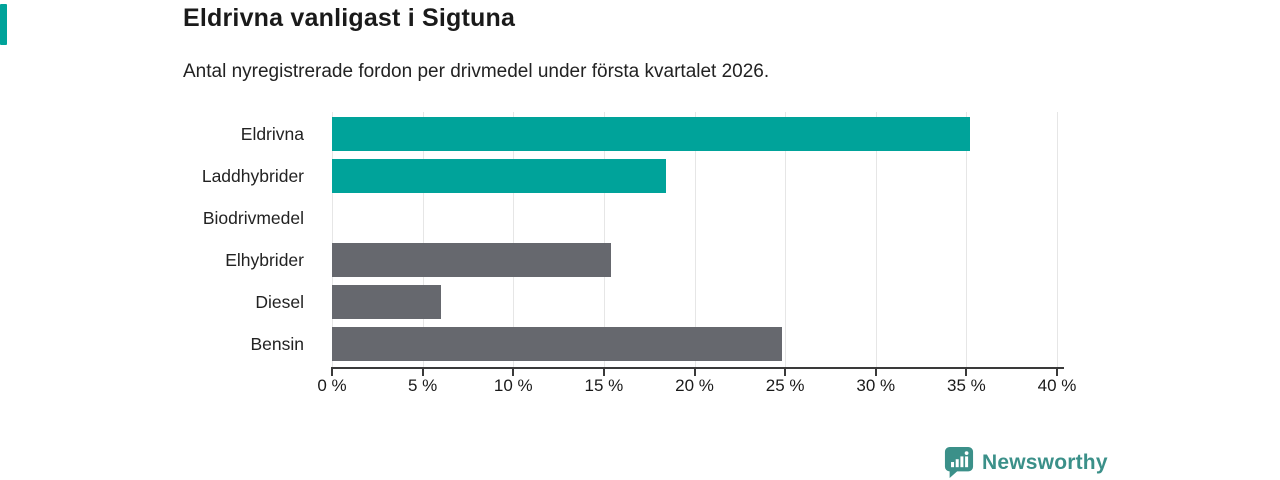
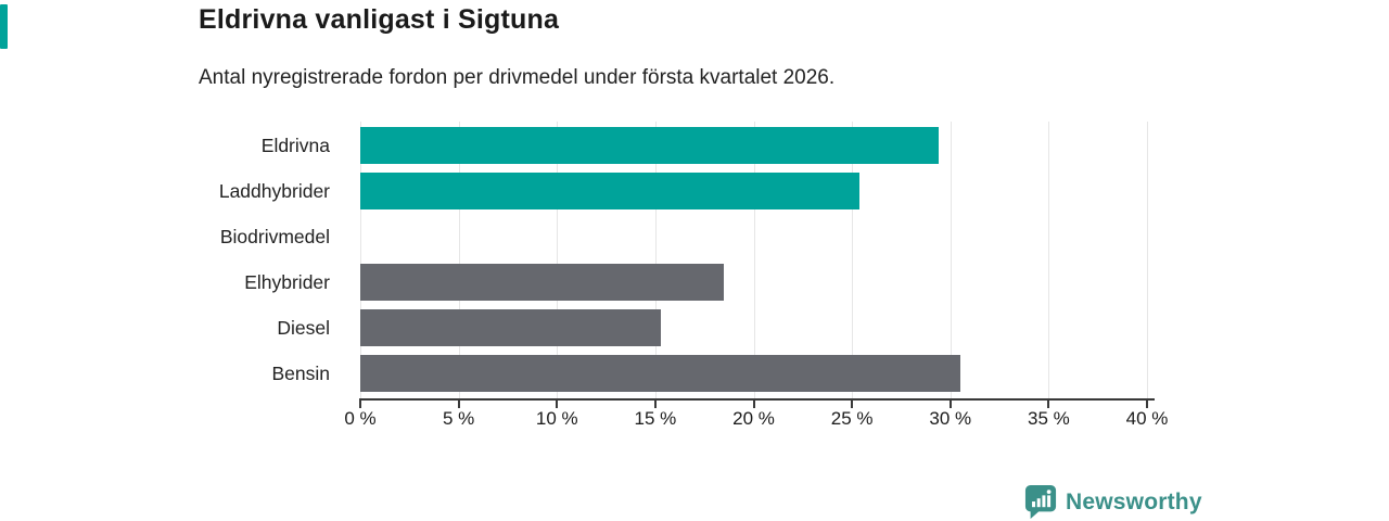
Eldrivna: 35.2% -> 29.4%
Laddhybrider: 18.4% -> 25.4%
Elhybrider: 15.4% -> 18.5%
Diesel: 6.0% -> 15.3%
Bensin: 24.8% -> 30.5%
